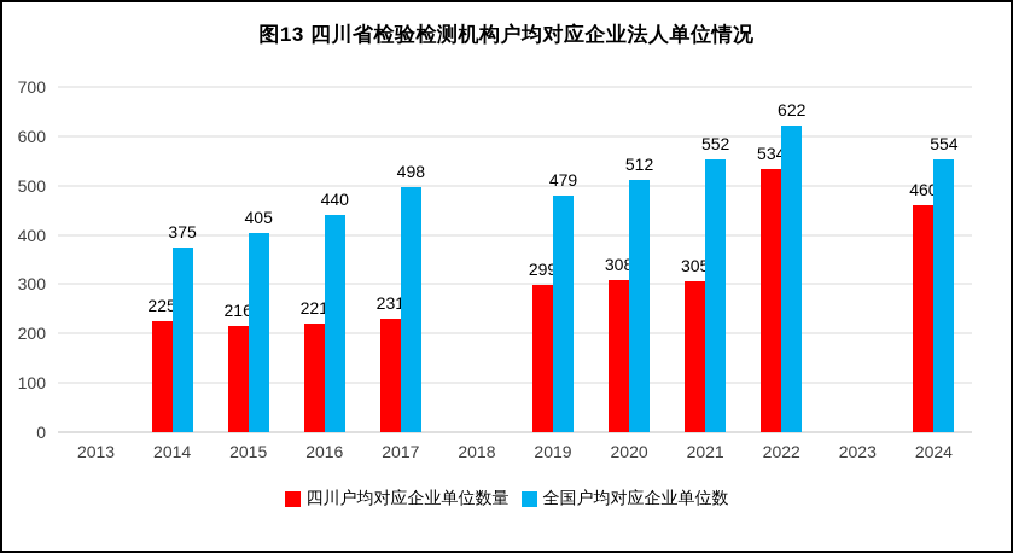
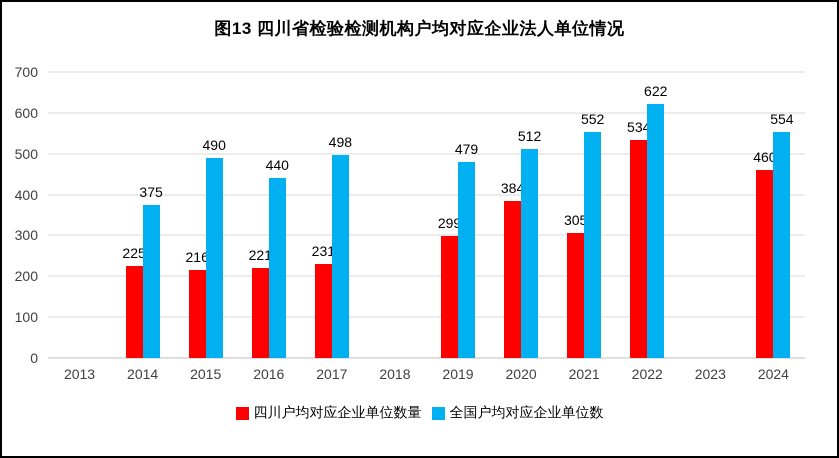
全国户均对应企业单位数/2015: 405 -> 490
四川户均对应企业单位数量/2020: 308 -> 384
